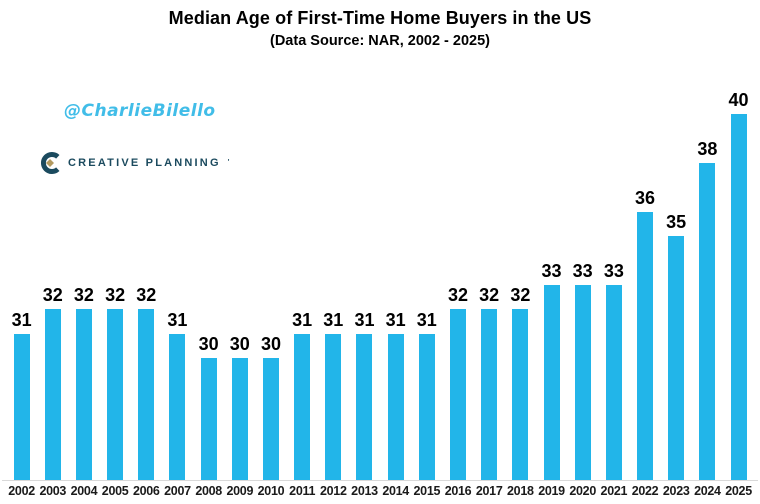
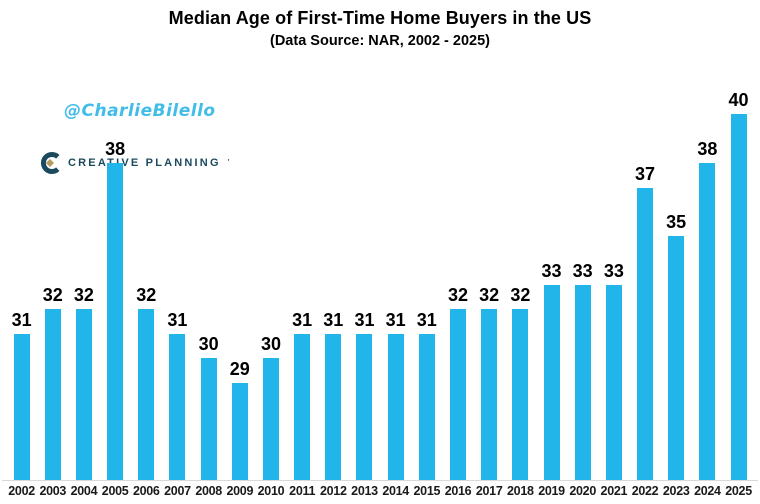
2005: 32 -> 38
2009: 30 -> 29
2022: 36 -> 37
